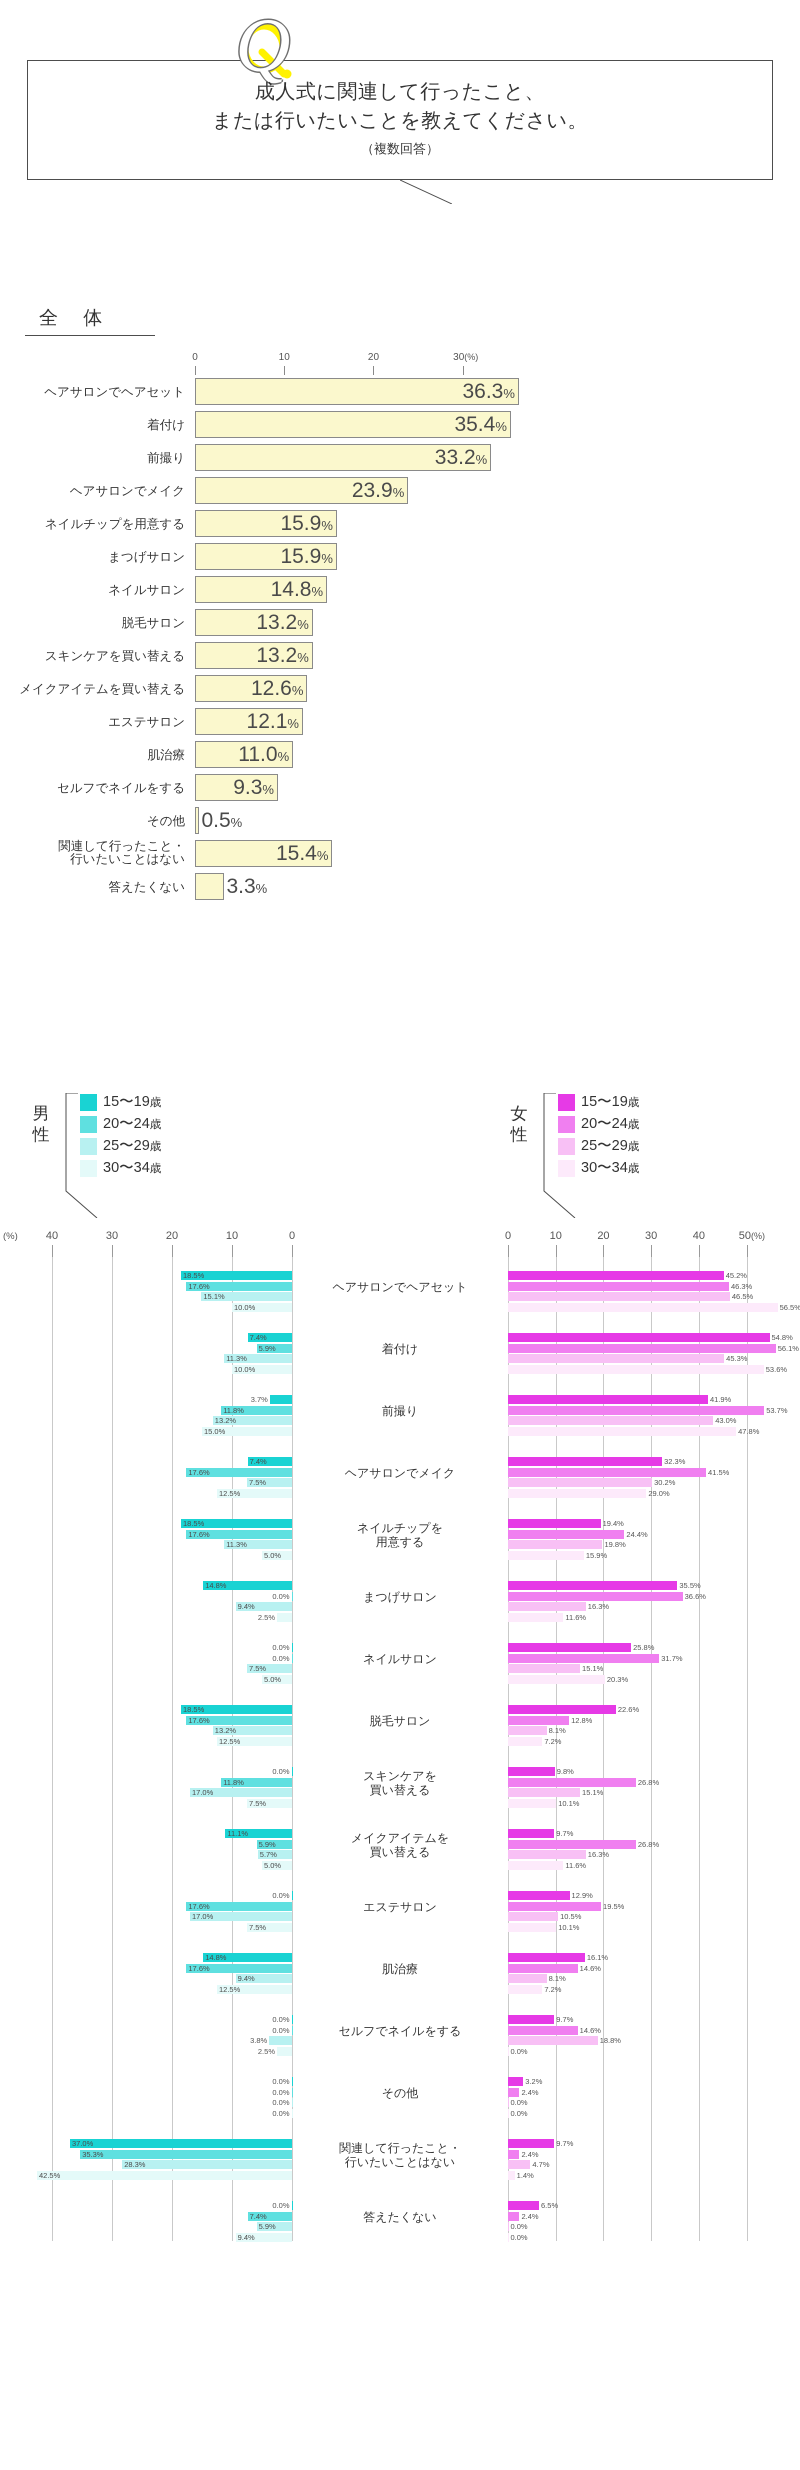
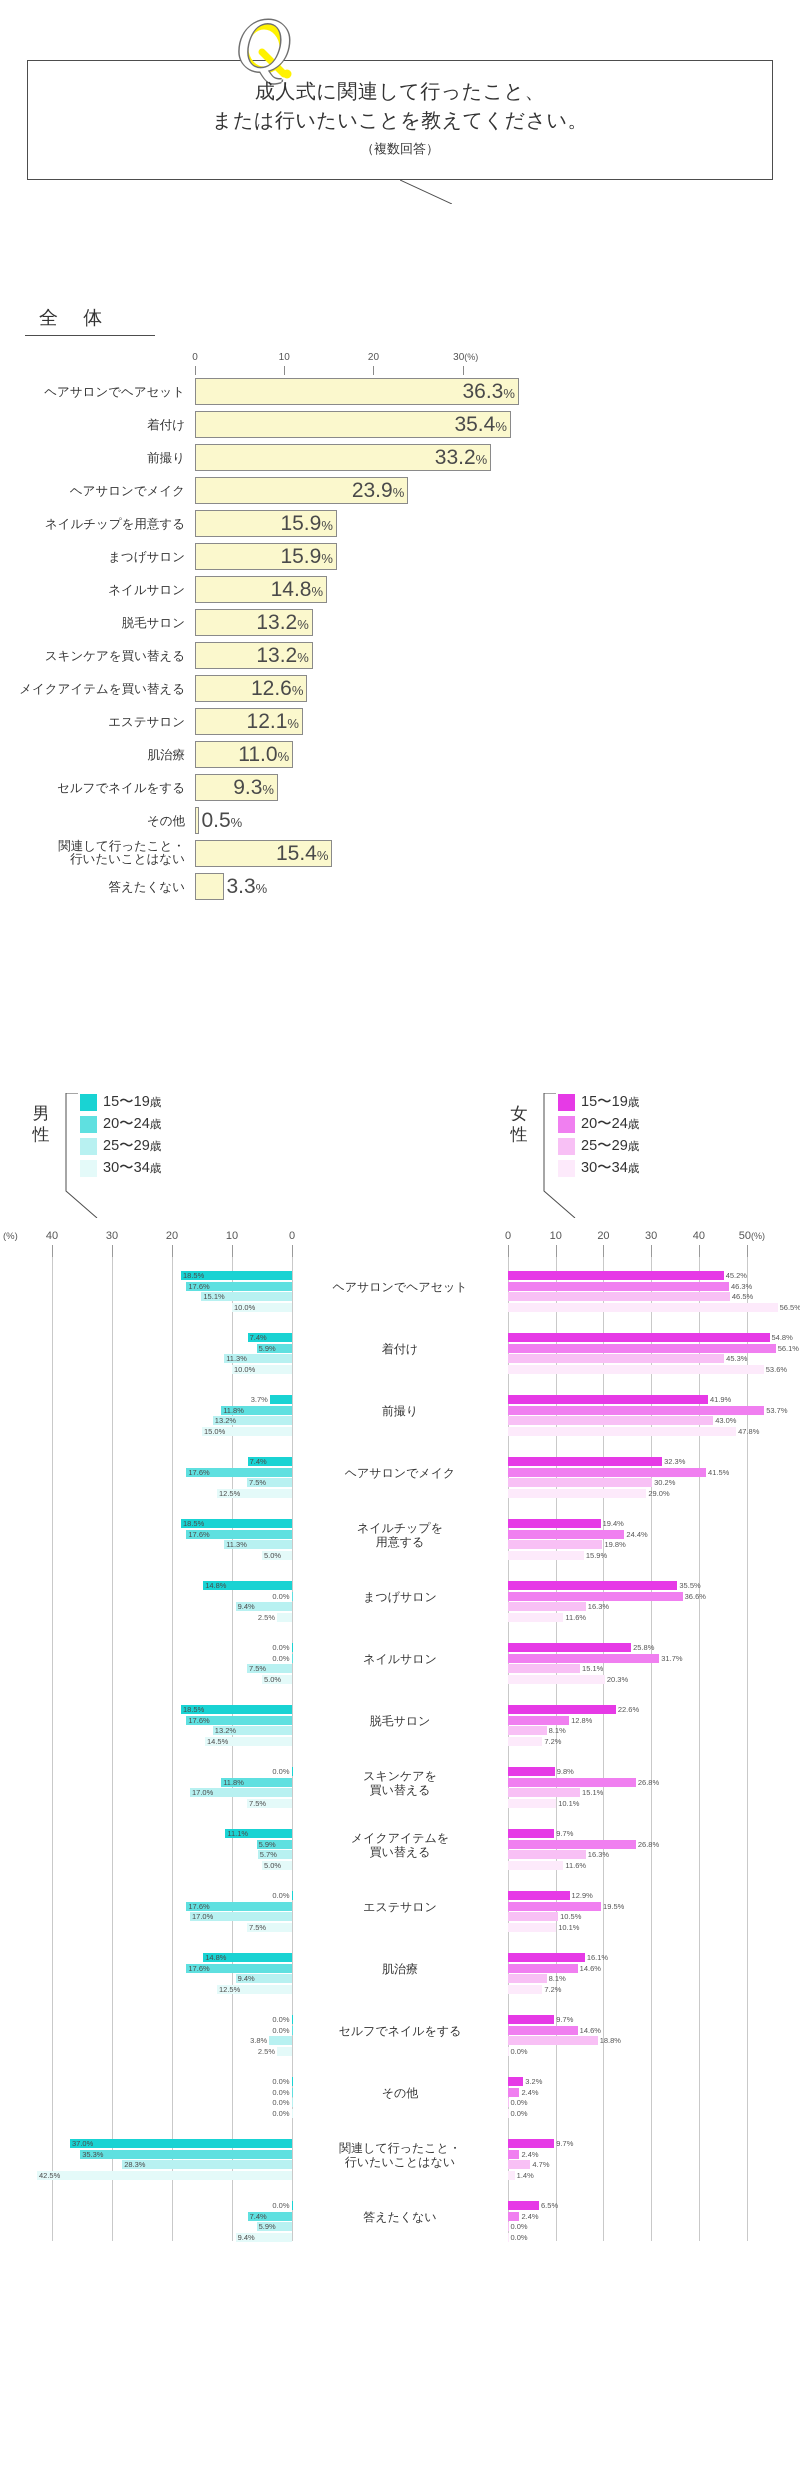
男性/30〜34歳/脱毛サロン: 12.5% -> 14.5%
